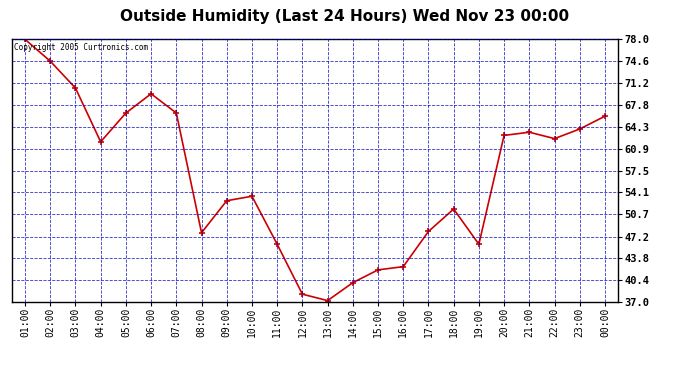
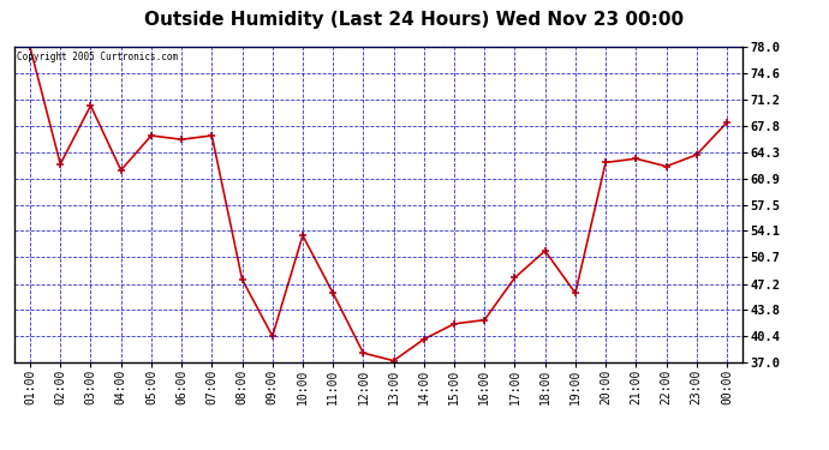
02:00: 74.6 -> 62.8
06:00: 69.5 -> 66.0
09:00: 52.8 -> 40.4
00:00: 66.0 -> 68.2
